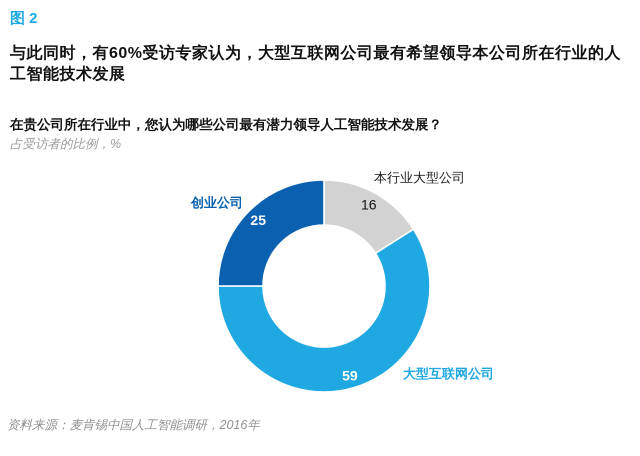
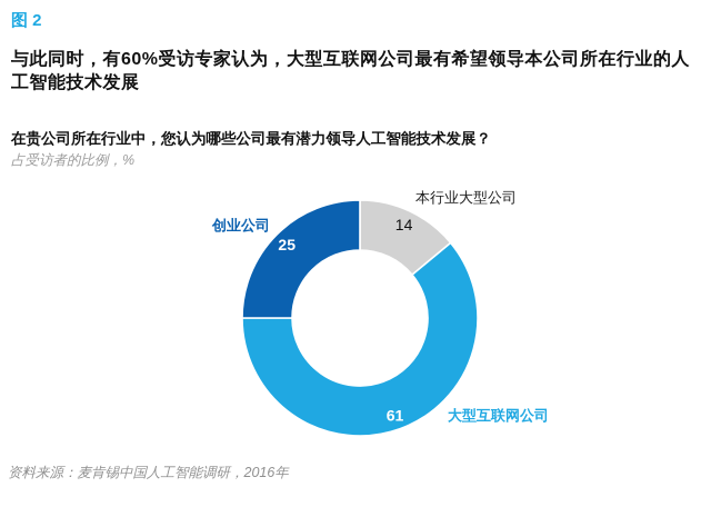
本行业大型公司: 16 -> 14
大型互联网公司: 59 -> 61
